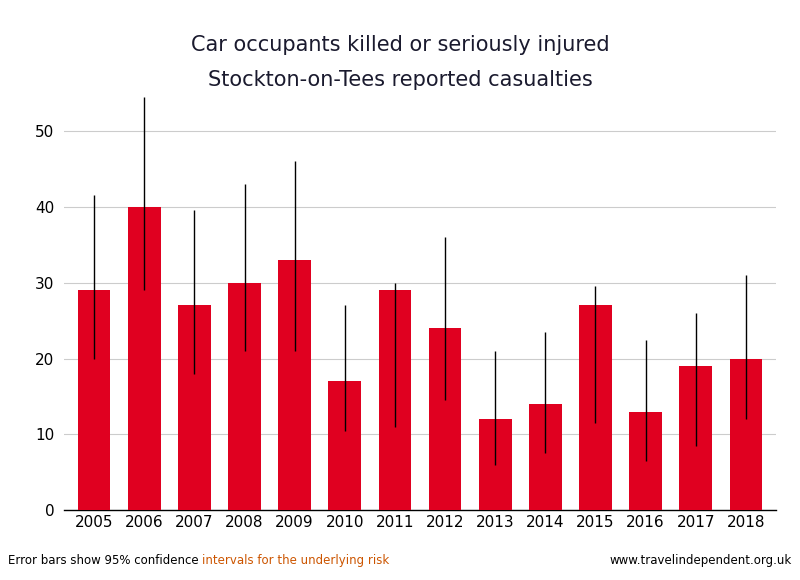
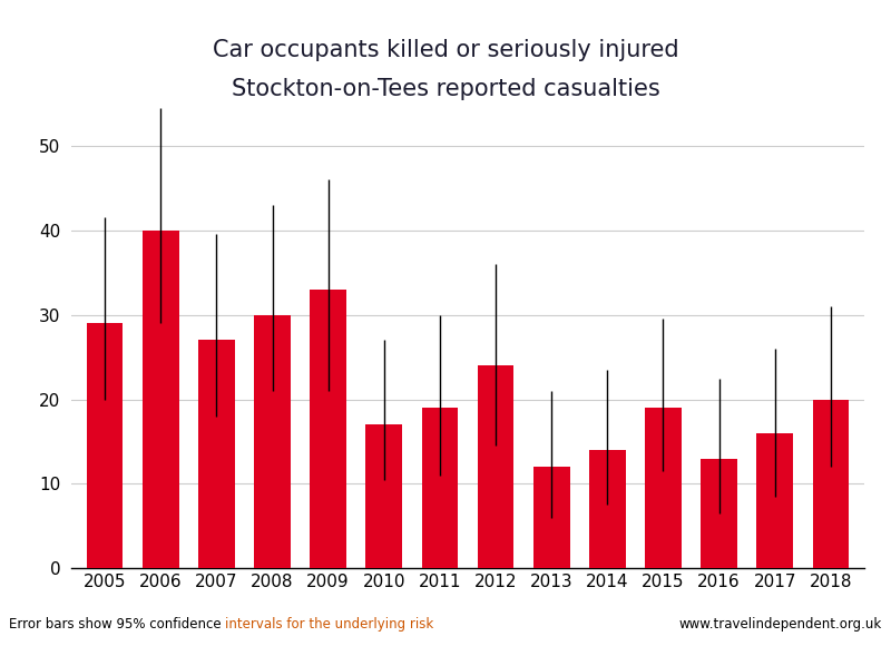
2011: 29 -> 19
2015: 27 -> 19
2017: 19 -> 16
